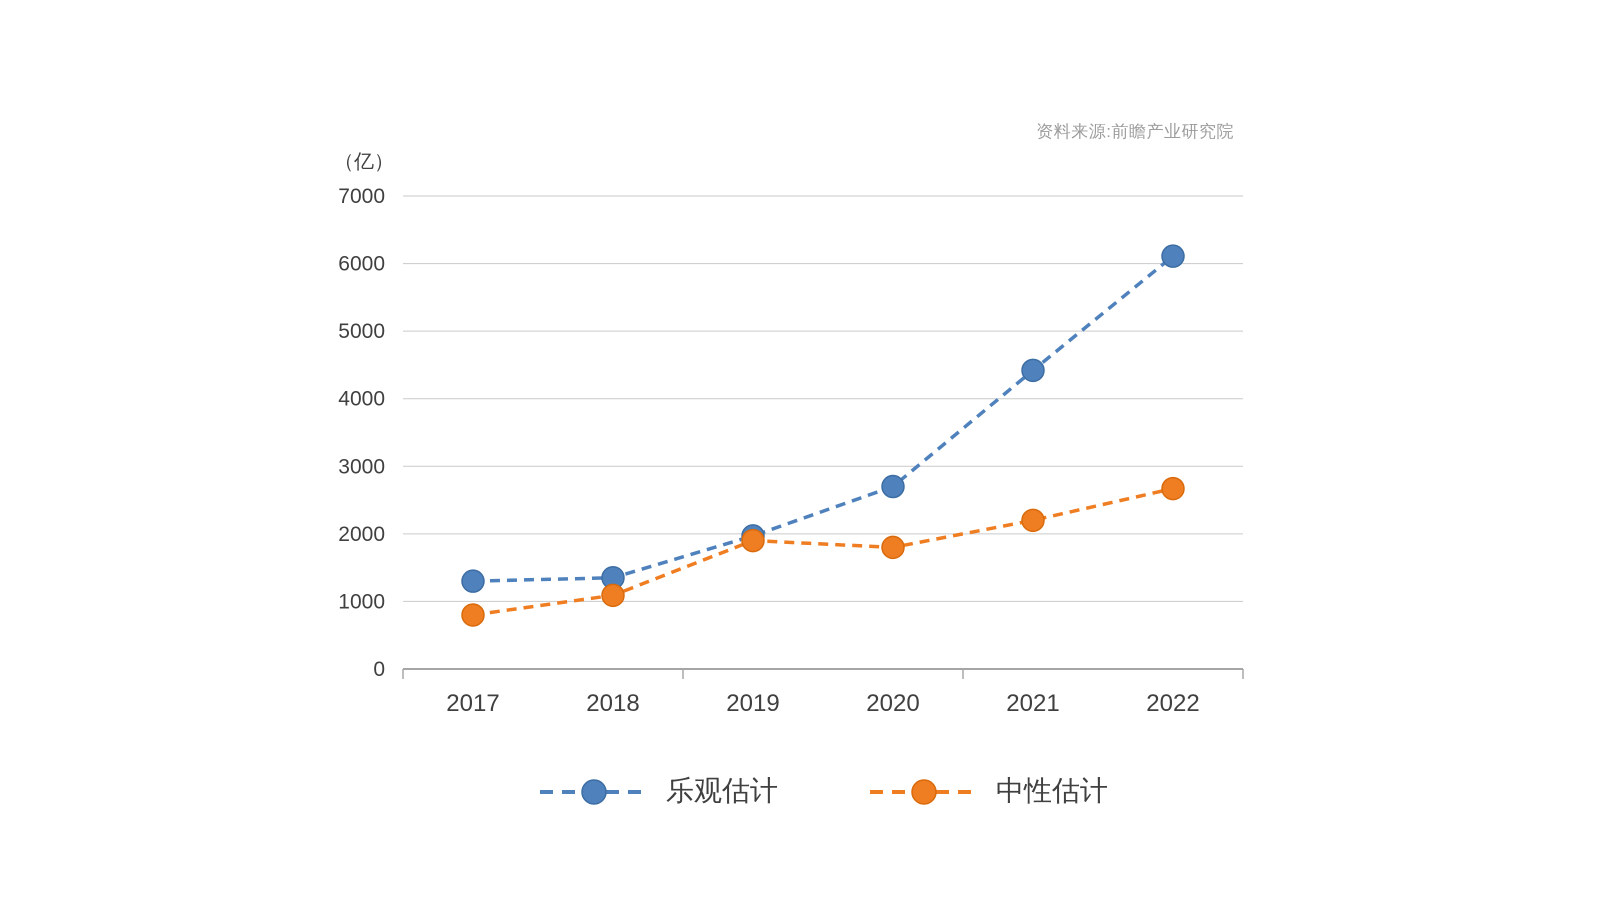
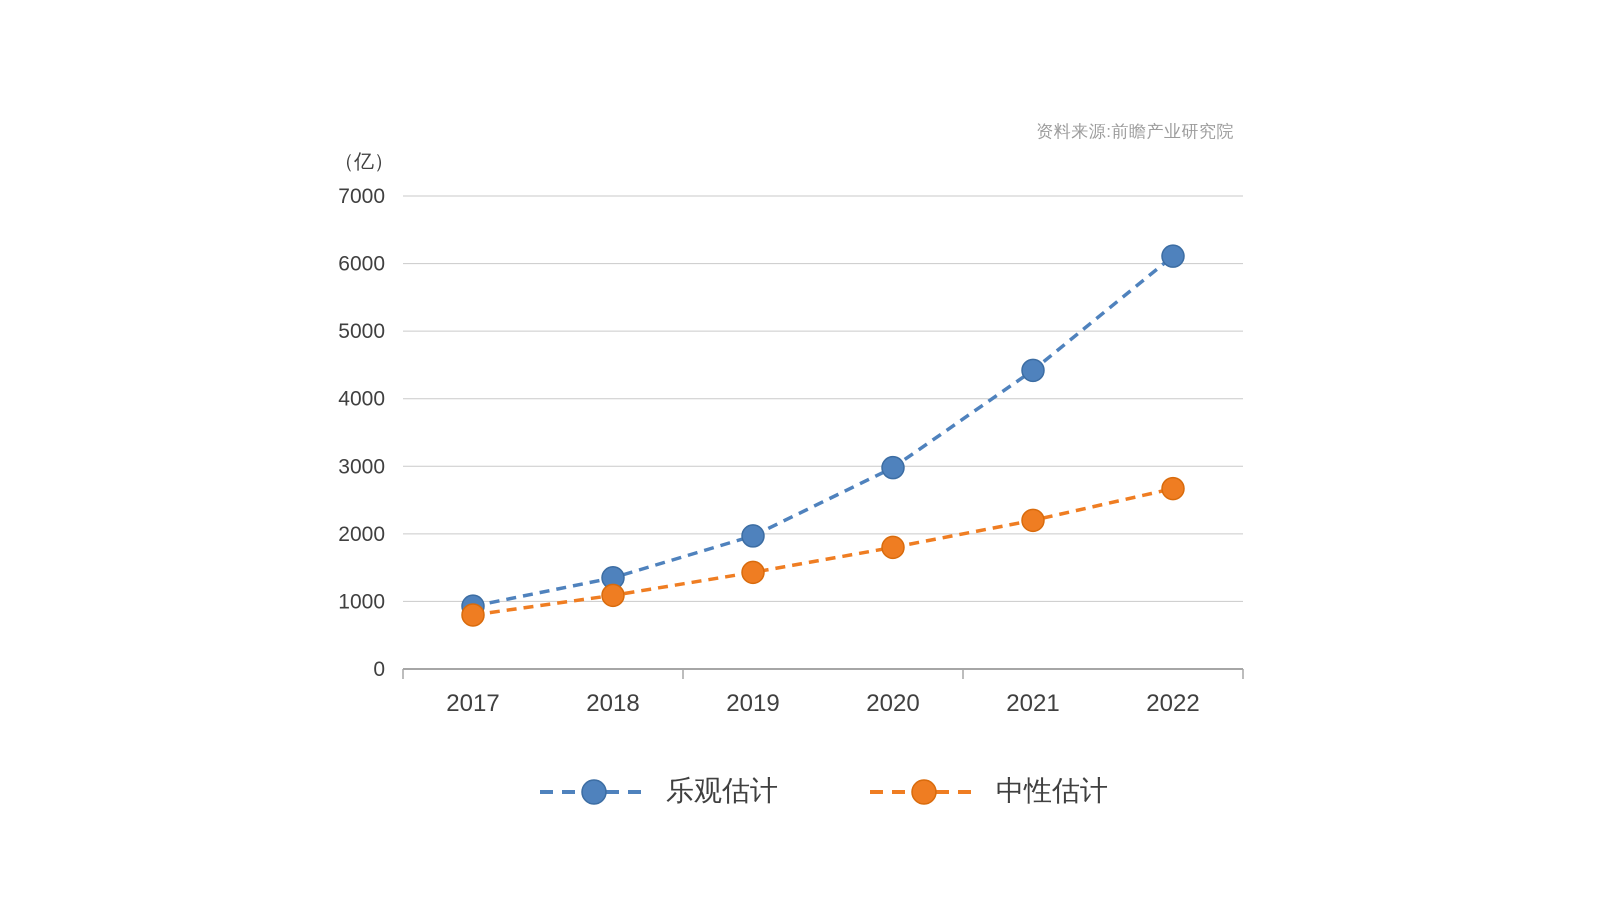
乐观估计/2017: 1300 -> 900
中性估计/2019: 1900 -> 1400
乐观估计/2020: 2700 -> 3000
